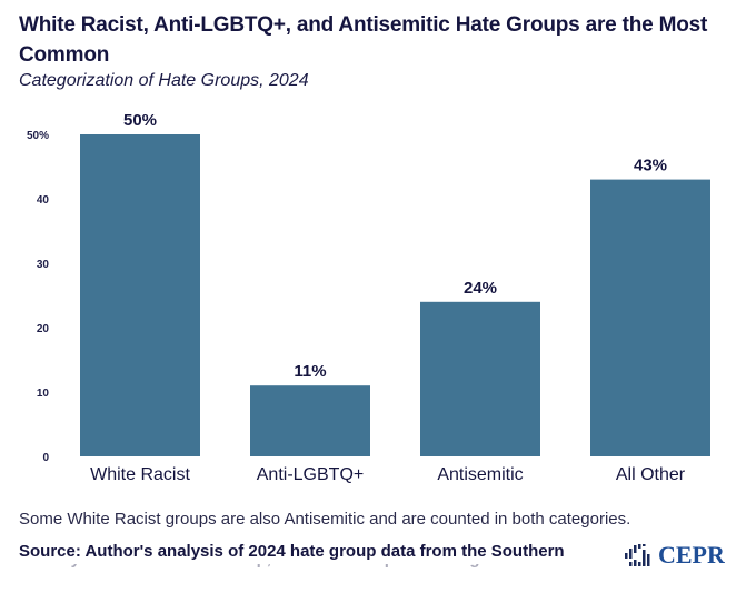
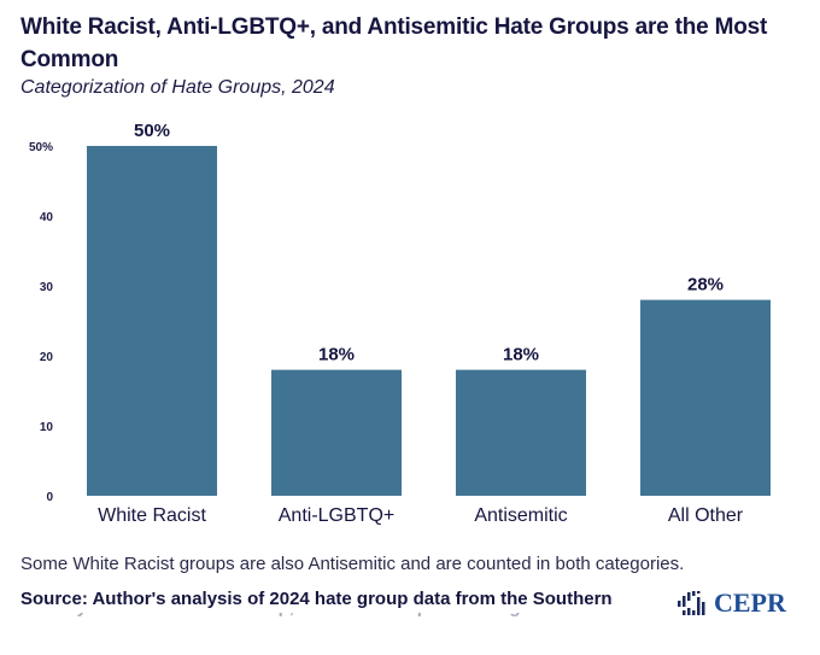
Anti-LGBTQ+: 11% -> 18%
Antisemitic: 24% -> 18%
All Other: 43% -> 28%
